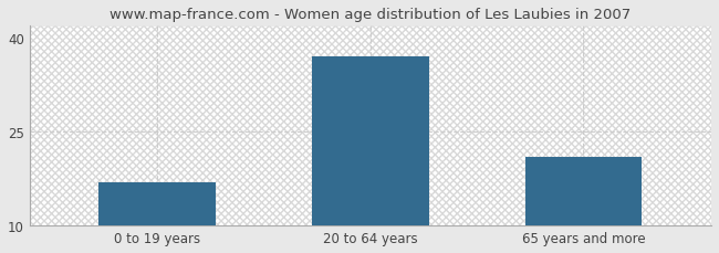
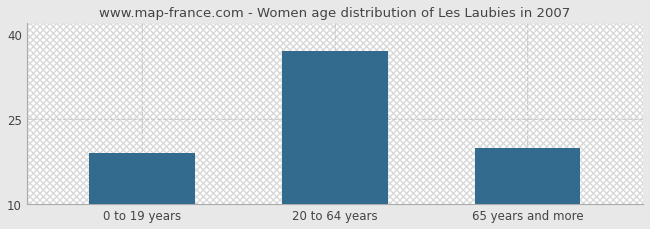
0 to 19 years: 17 -> 19
65 years and more: 21 -> 20
